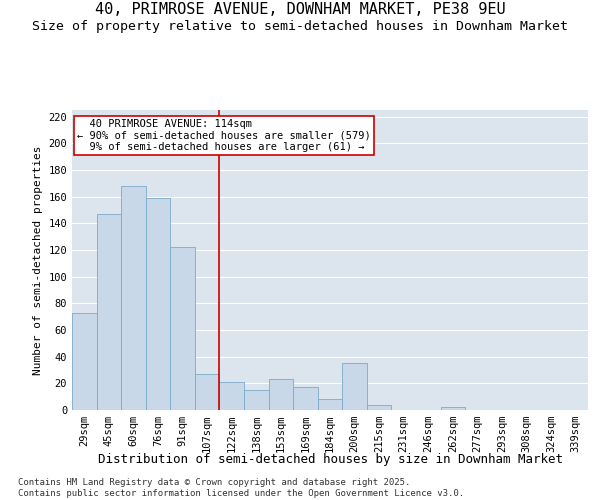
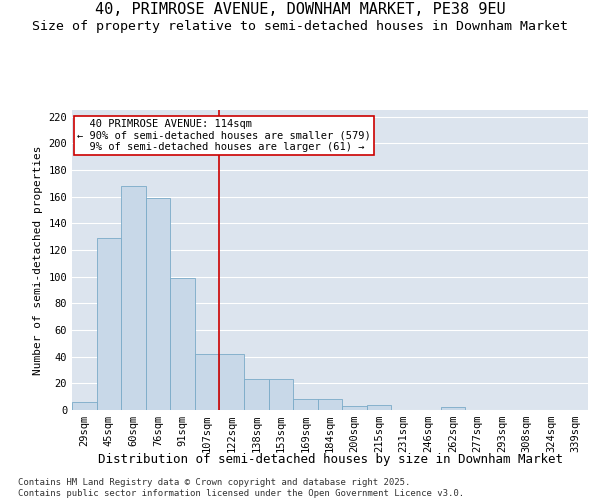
29sqm: 73 -> 6
45sqm: 147 -> 129
91sqm: 122 -> 99
107sqm: 27 -> 42
122sqm: 21 -> 42
138sqm: 15 -> 23
169sqm: 17 -> 8
200sqm: 35 -> 3
